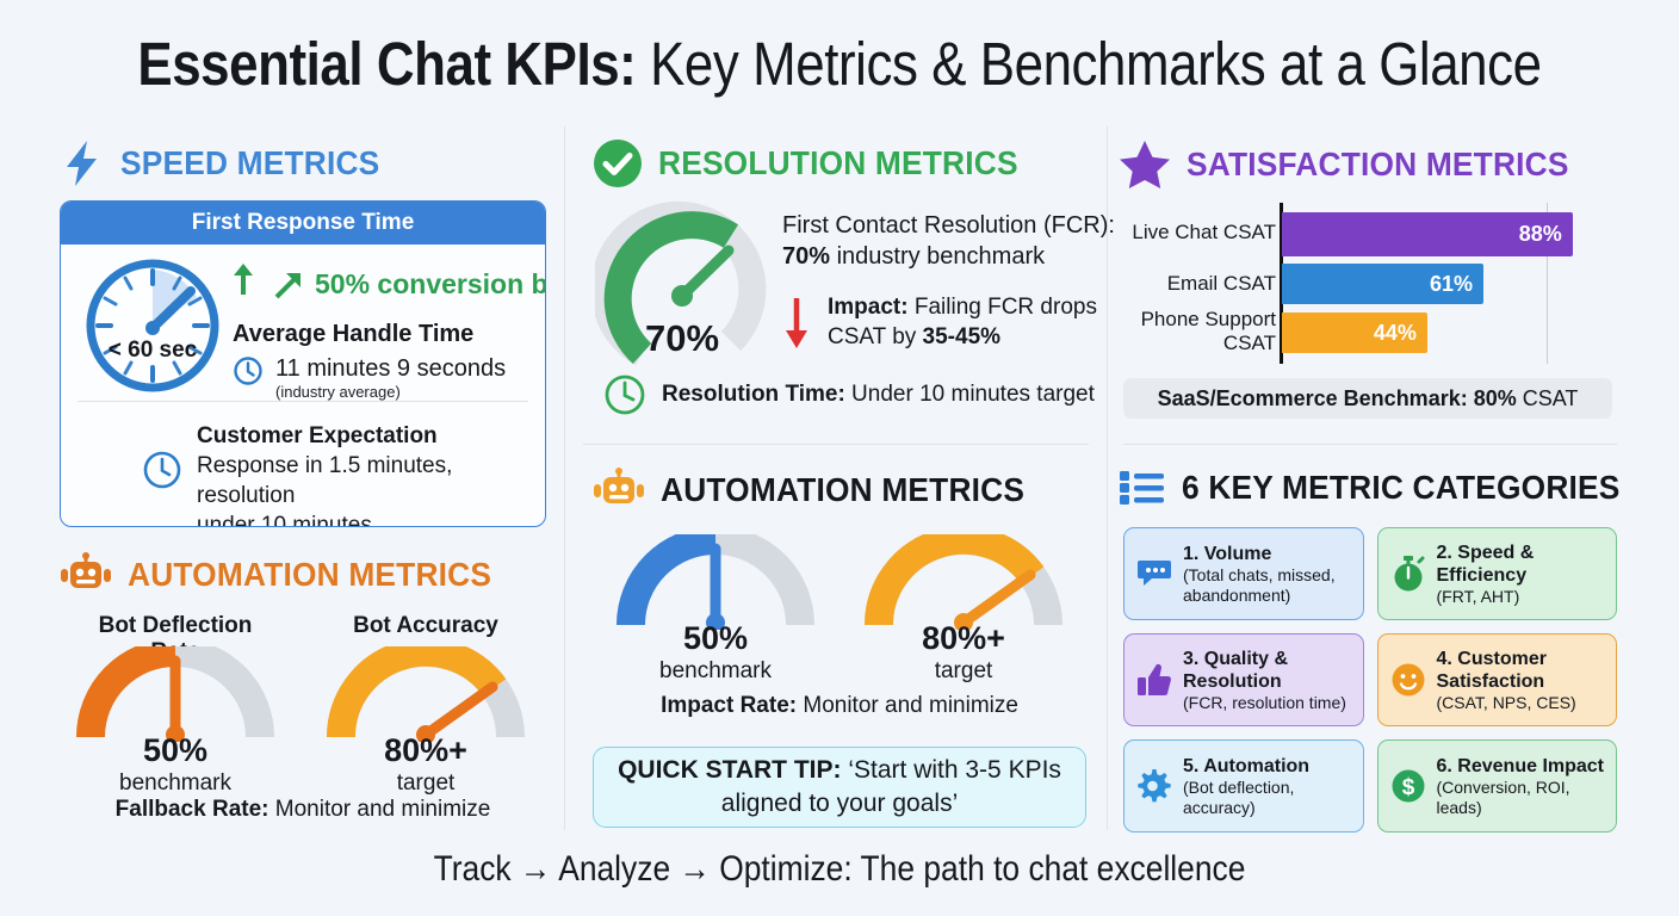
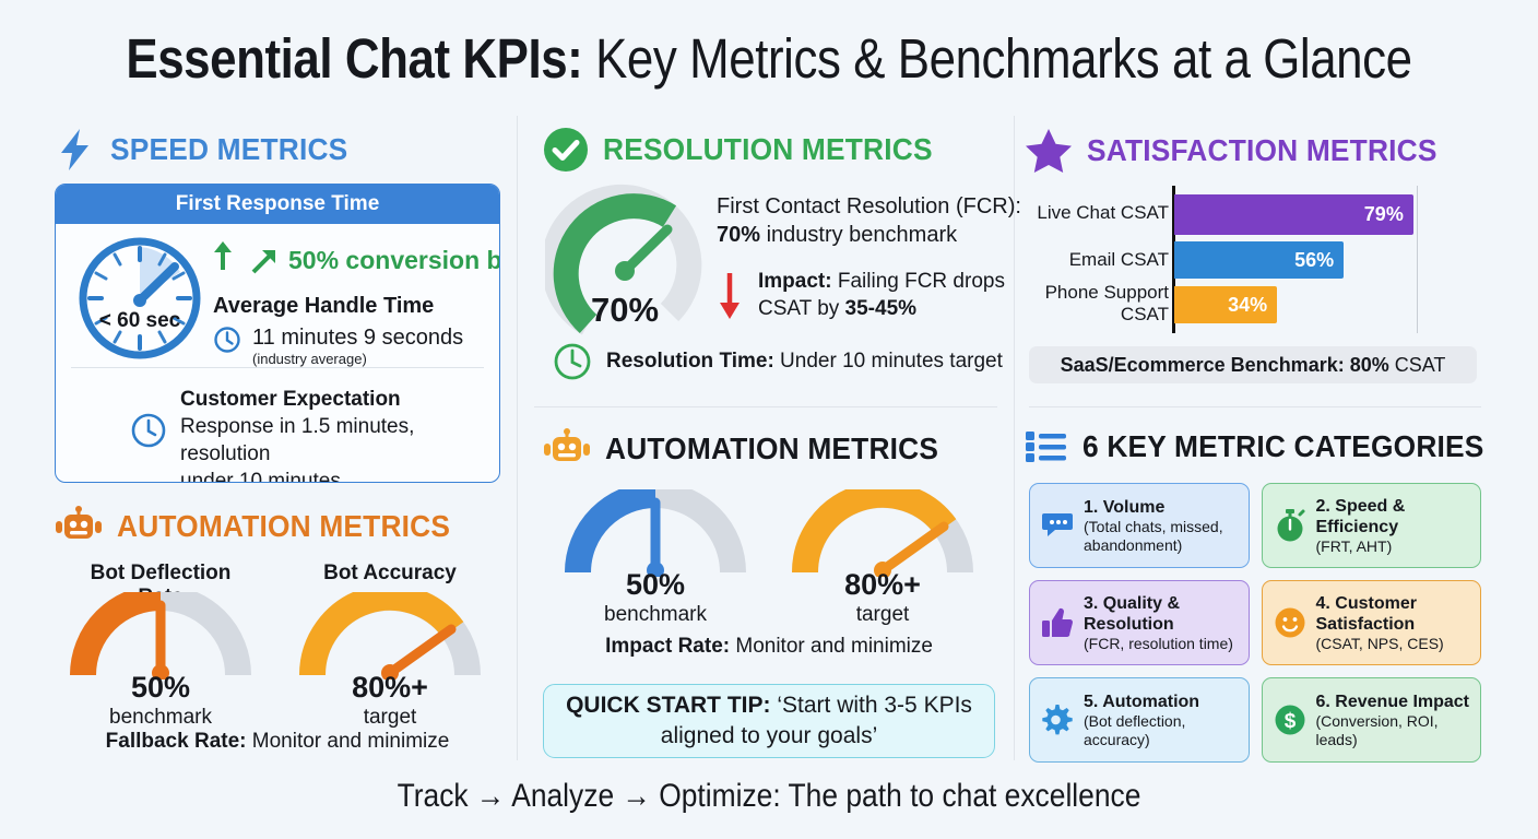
Live Chat CSAT: 88% -> 79%
Email CSAT: 61% -> 56%
Phone Support CSAT: 44% -> 34%
